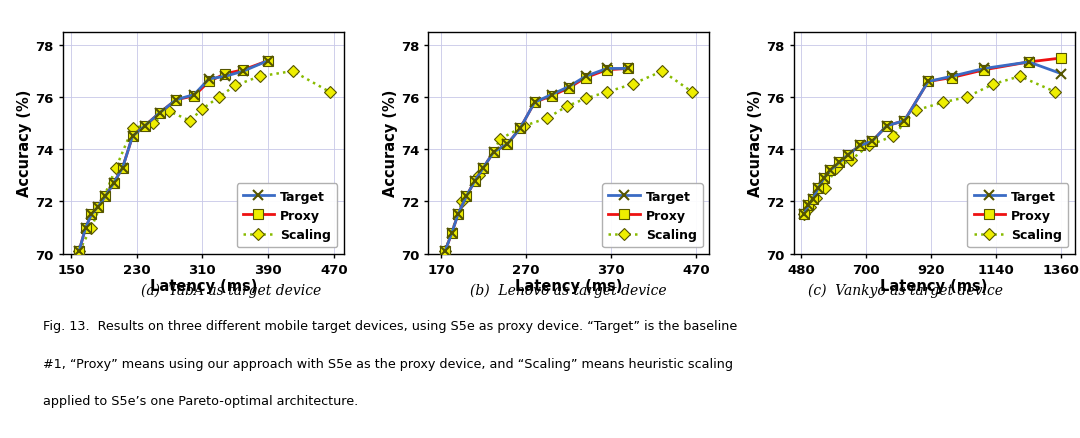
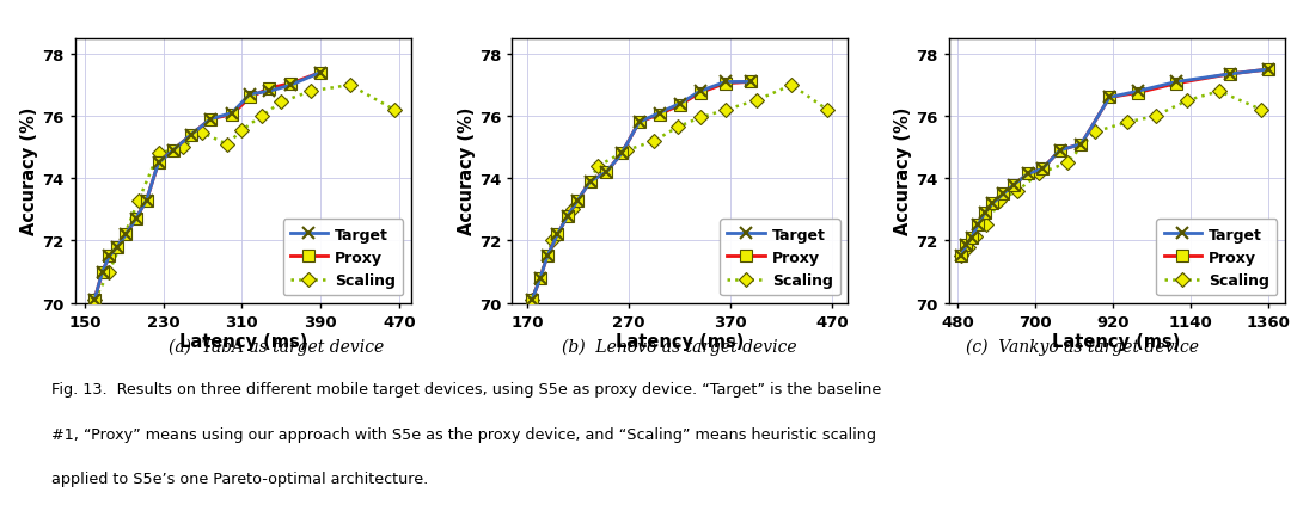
Target/1360: 76.90 -> 77.50
